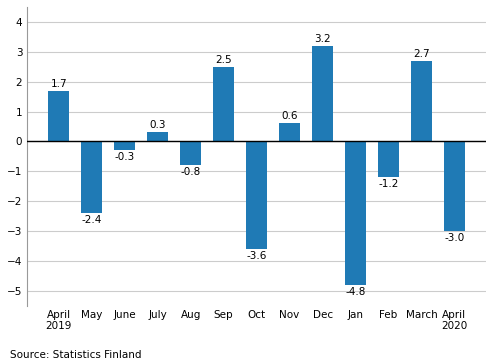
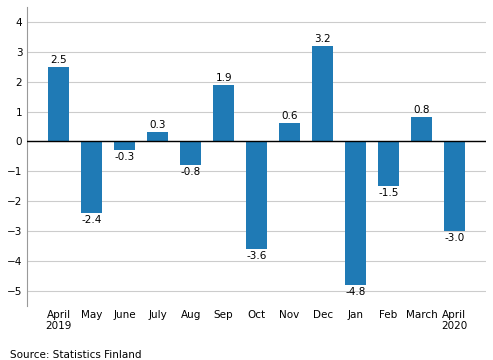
April 2019: 1.7 -> 2.5
Sep: 2.5 -> 1.9
Feb: -1.2 -> -1.5
March: 2.7 -> 0.8
